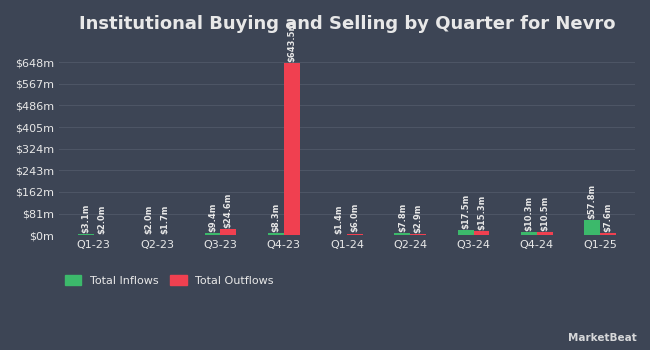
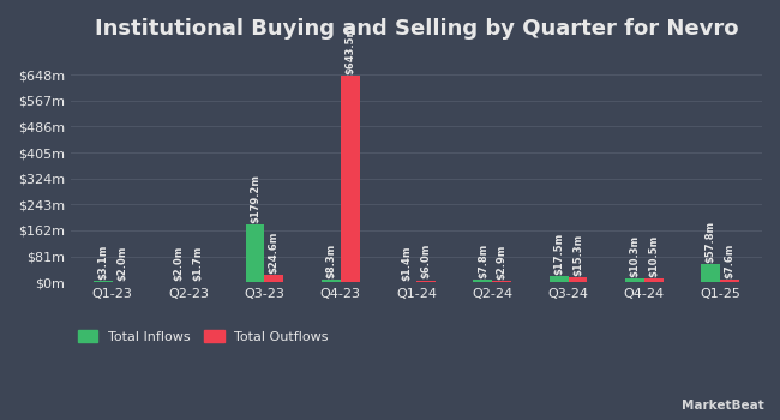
Total Inflows/Q3-23: $9.4m -> $179.2m
